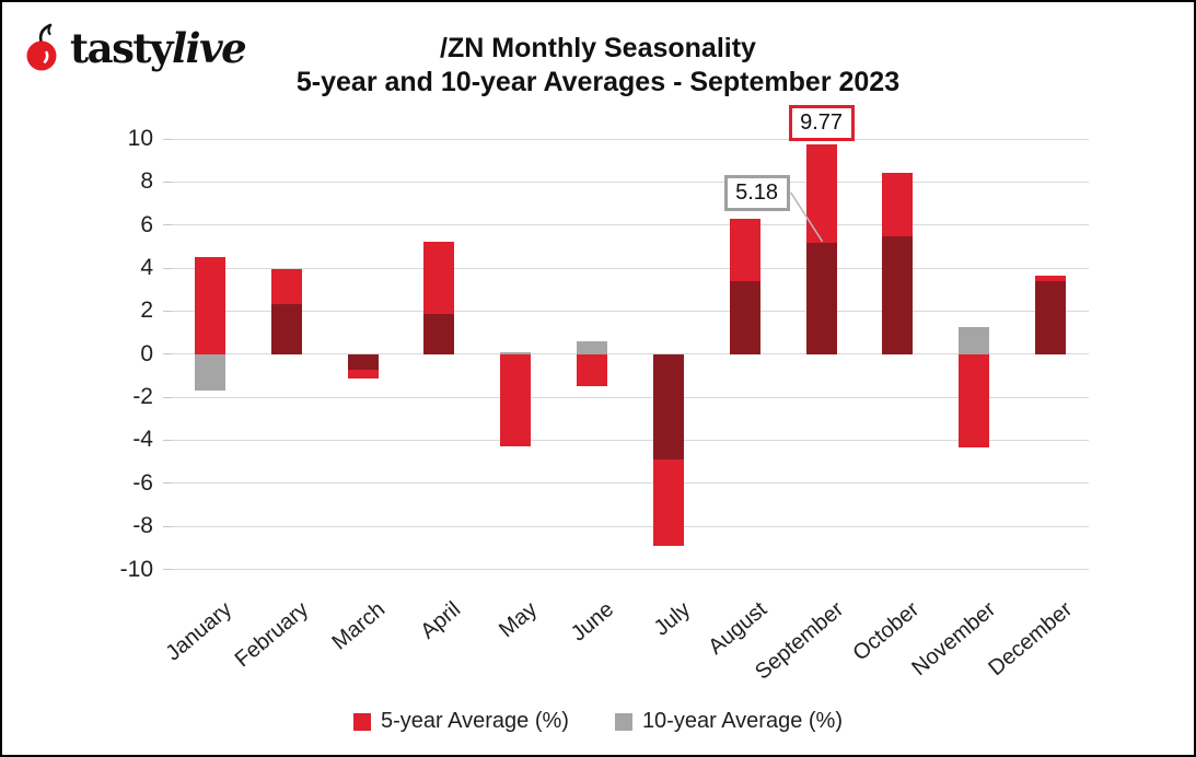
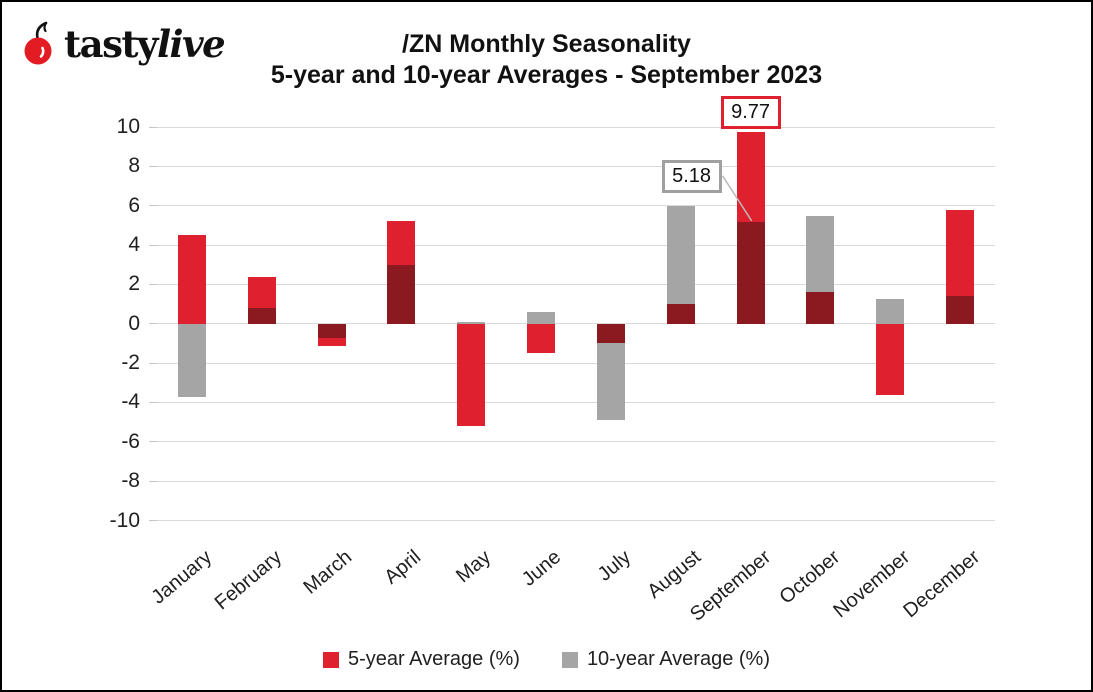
10-year Average (%)/January: -1.7 -> -3.7
5-year Average (%)/February: 4.0 -> 2.4
10-year Average (%)/February: 2.4 -> 0.8
10-year Average (%)/April: 1.9 -> 3.0
5-year Average (%)/May: -4.3 -> -5.2
5-year Average (%)/July: -8.9 -> -1.0
5-year Average (%)/August: 6.3 -> 1.0
10-year Average (%)/August: 3.4 -> 6.0
5-year Average (%)/October: 8.4 -> 1.6
5-year Average (%)/November: -4.3 -> -3.6
5-year Average (%)/December: 3.6 -> 5.8
10-year Average (%)/December: 3.4 -> 1.4
